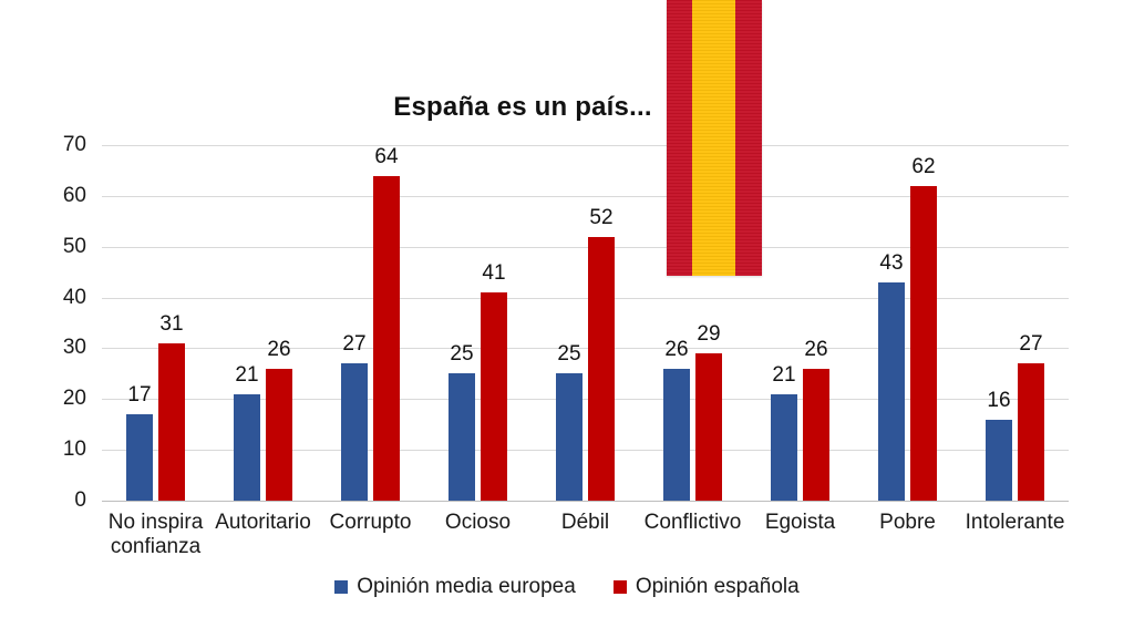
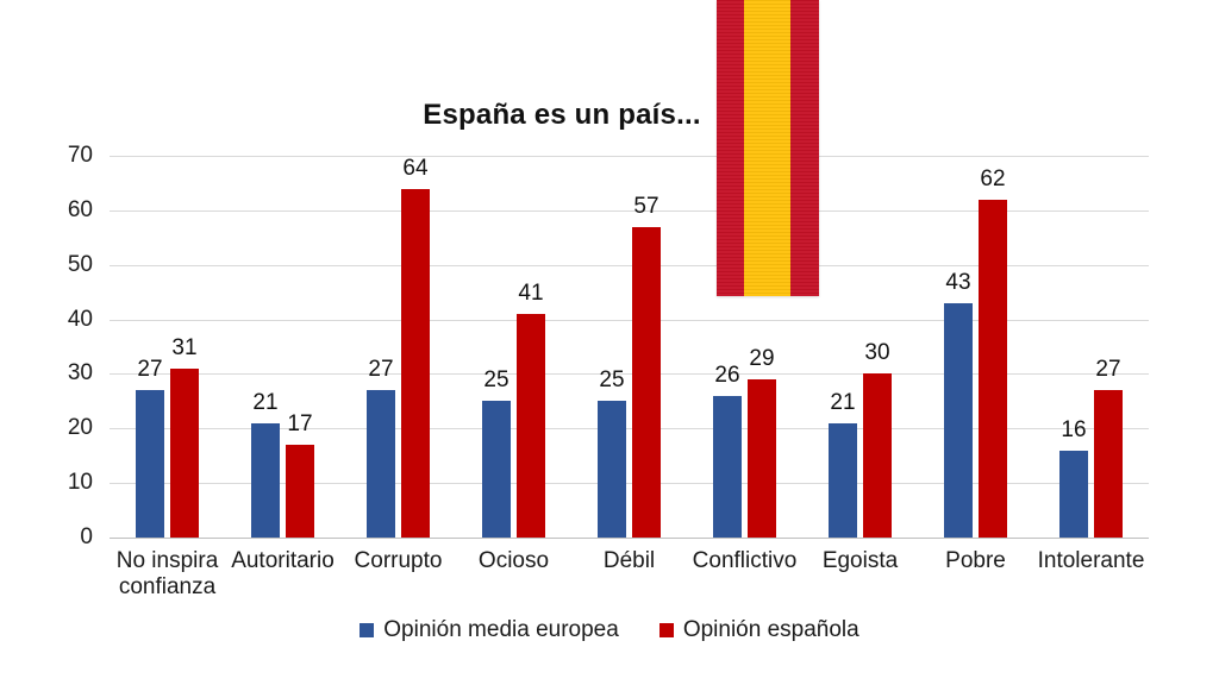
Opinión media europea/No inspira confianza: 17 -> 27
Opinión española/Autoritario: 26 -> 17
Opinión española/Débil: 52 -> 57
Opinión española/Egoista: 26 -> 30
